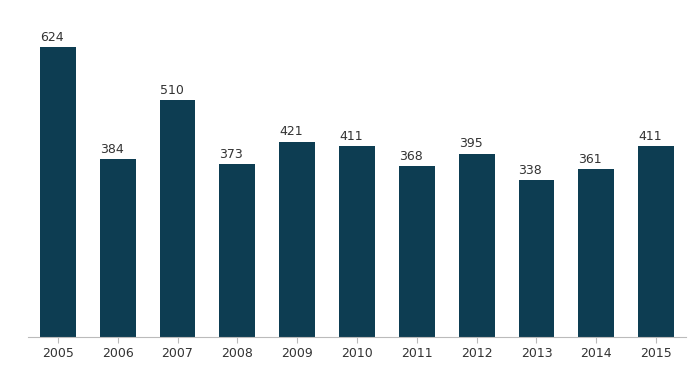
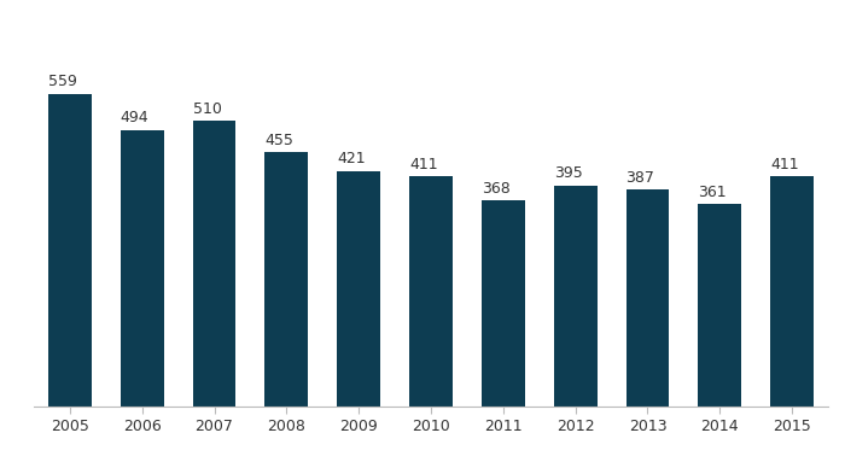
2005: 624 -> 559
2006: 384 -> 494
2008: 373 -> 455
2013: 338 -> 387
